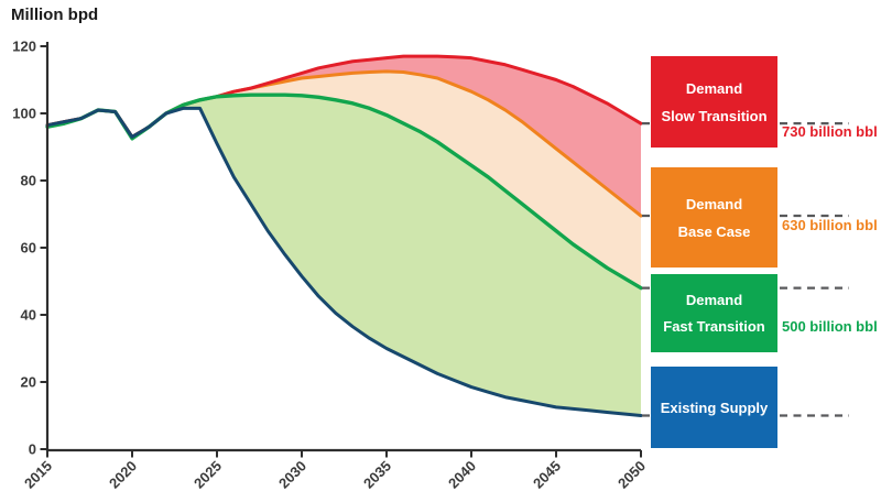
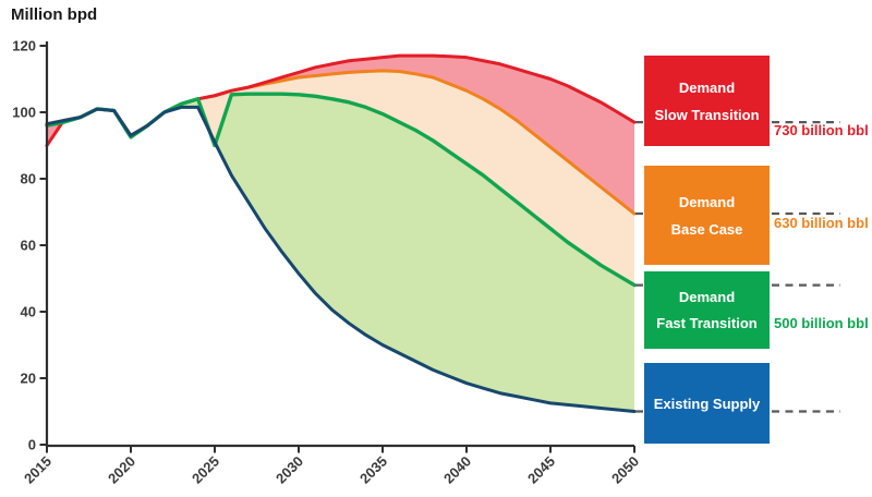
Demand Slow Transition/2015: 96 -> 90
Demand Fast Transition/2025: 105 -> 90
